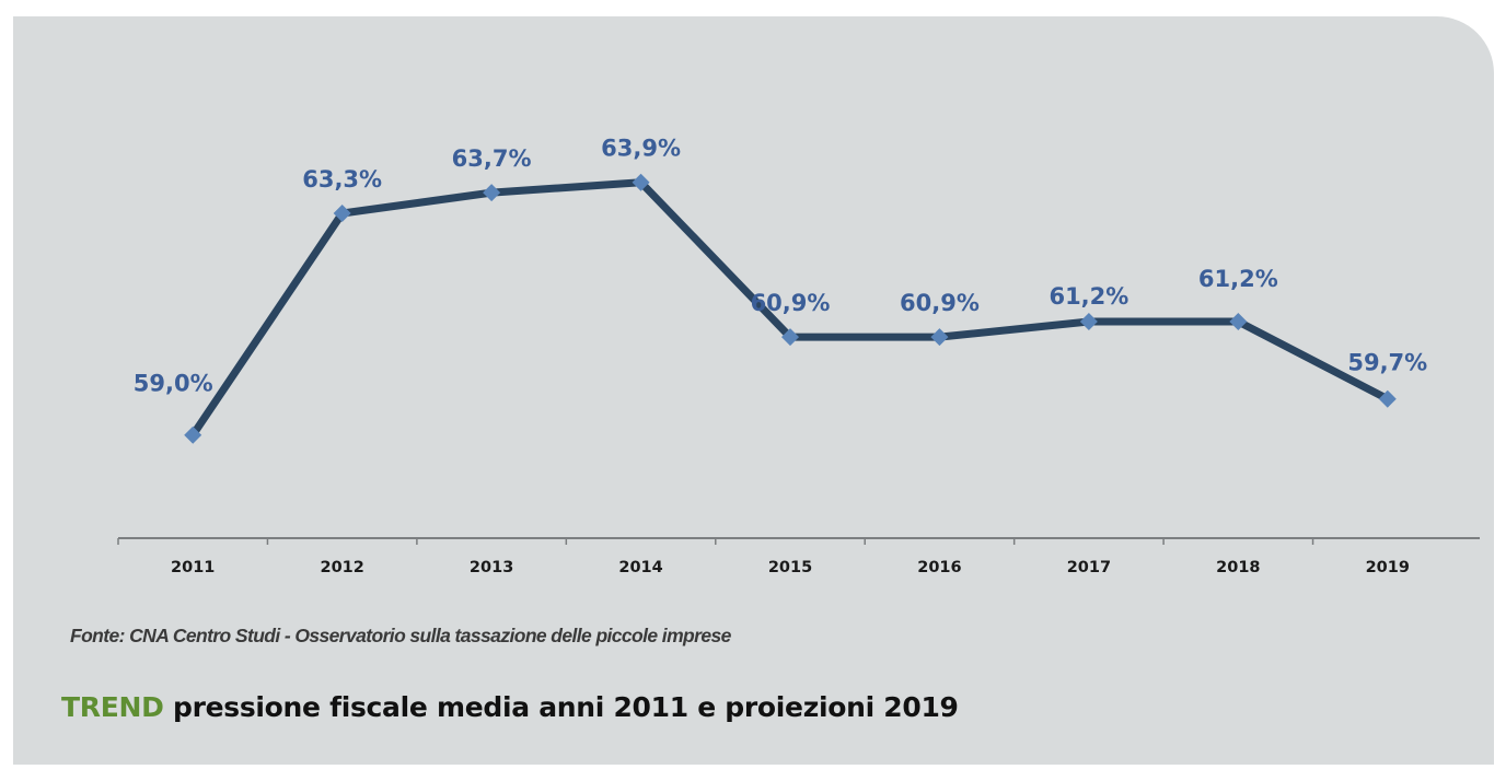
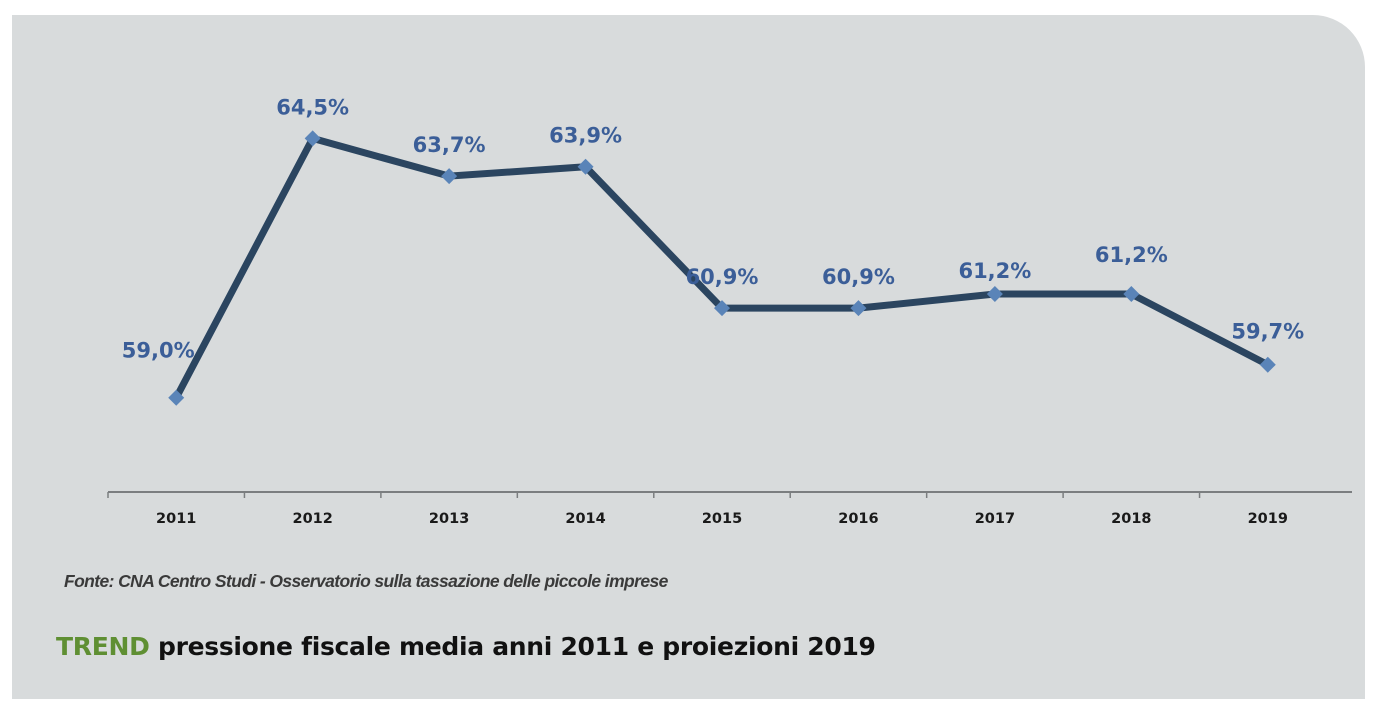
2012: 63,3% -> 64,5%
